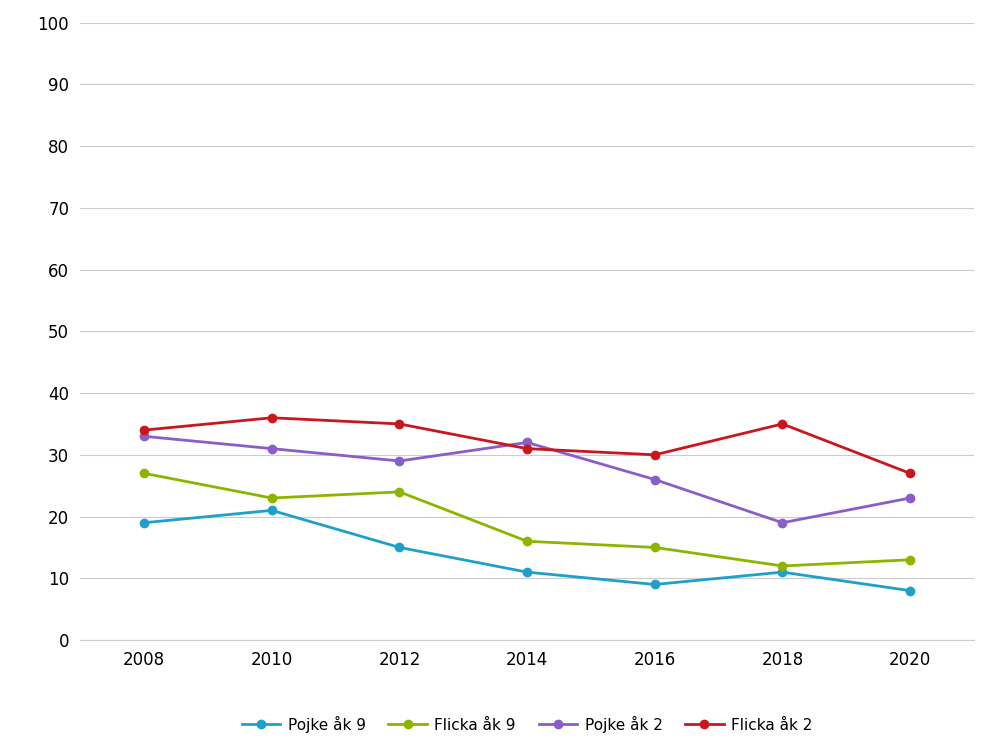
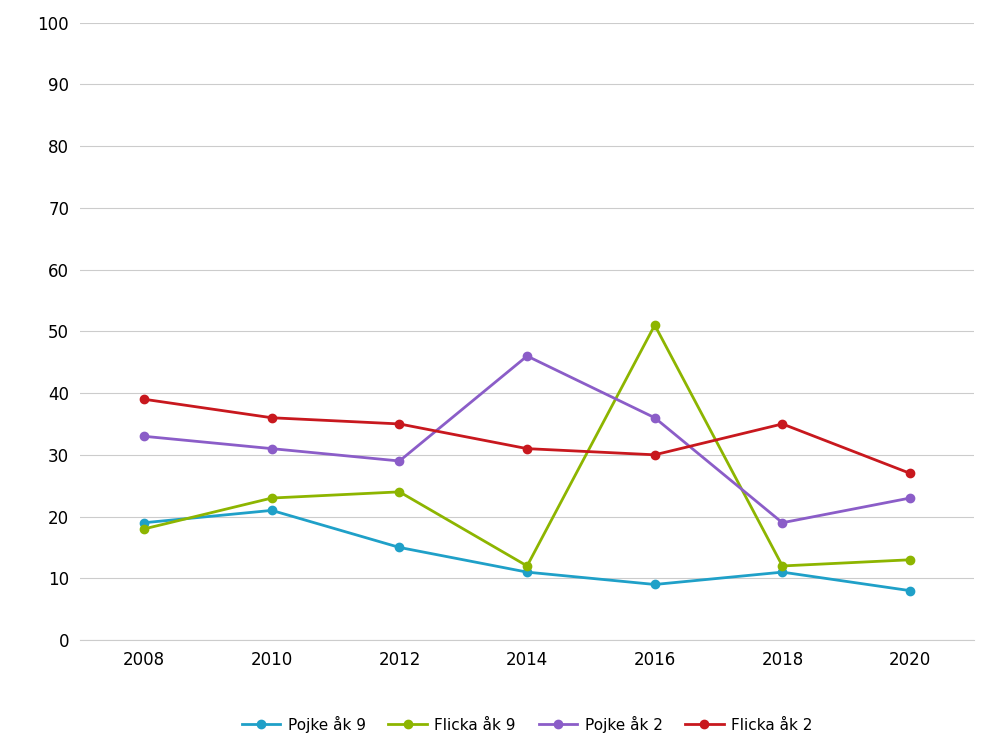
Flicka åk 9/2008: 27 -> 18
Flicka åk 2/2008: 34 -> 39
Flicka åk 9/2014: 16 -> 12
Pojke åk 2/2014: 32 -> 46
Flicka åk 9/2016: 15 -> 51
Pojke åk 2/2016: 26 -> 36
